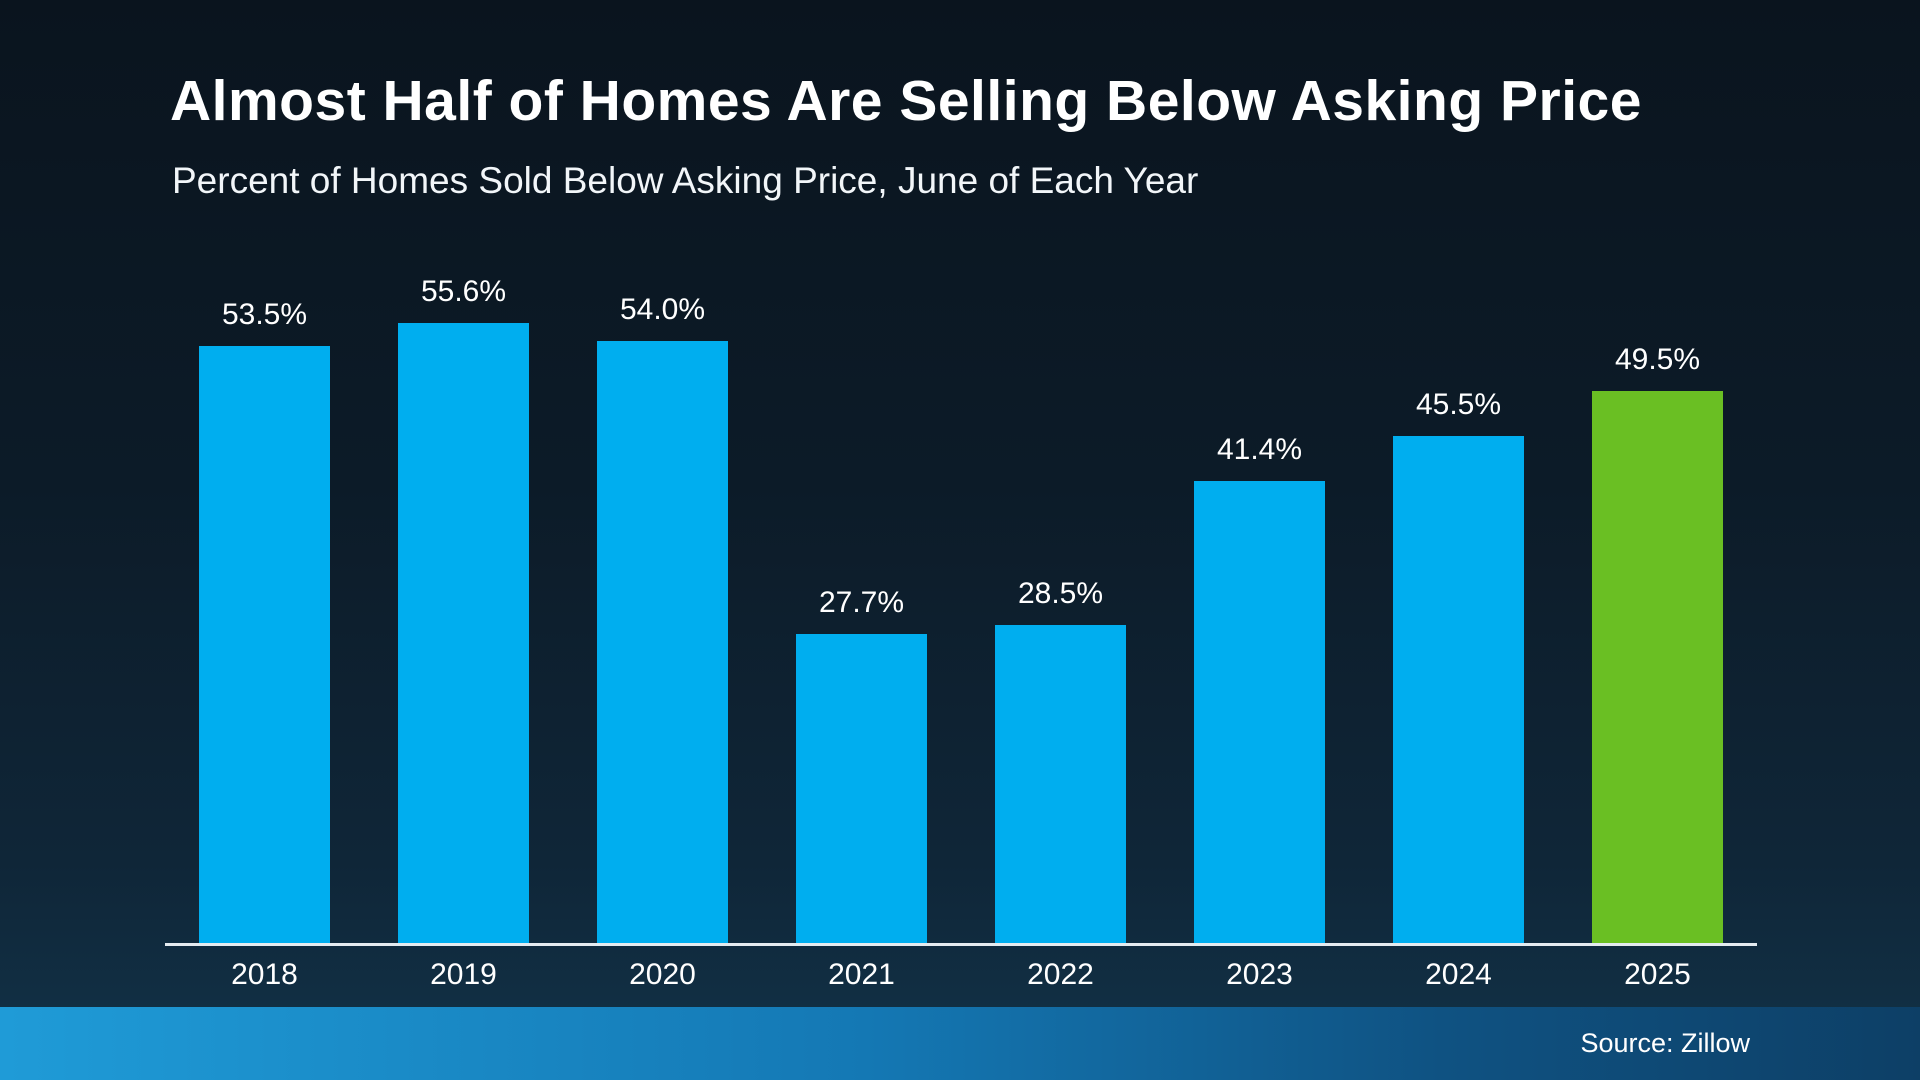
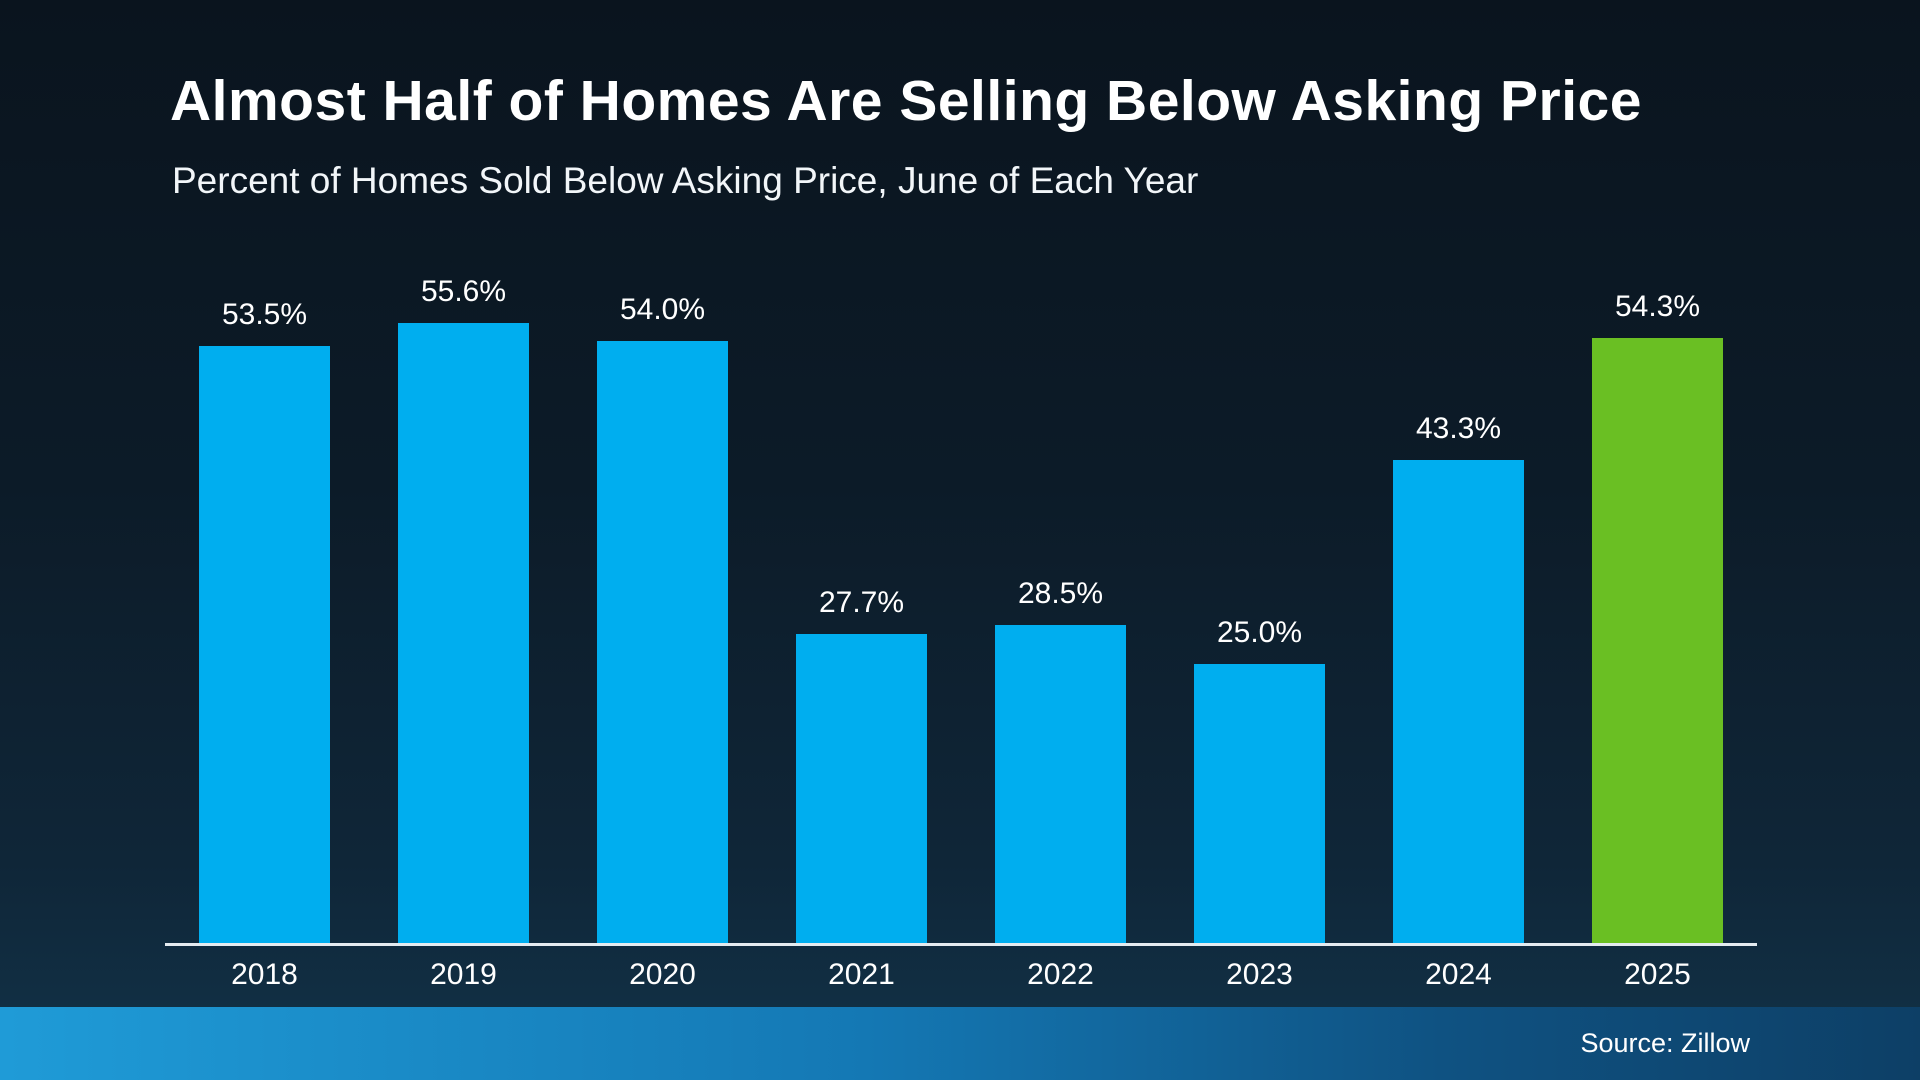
2023: 41.4% -> 25.0%
2024: 45.5% -> 43.3%
2025: 49.5% -> 54.3%
